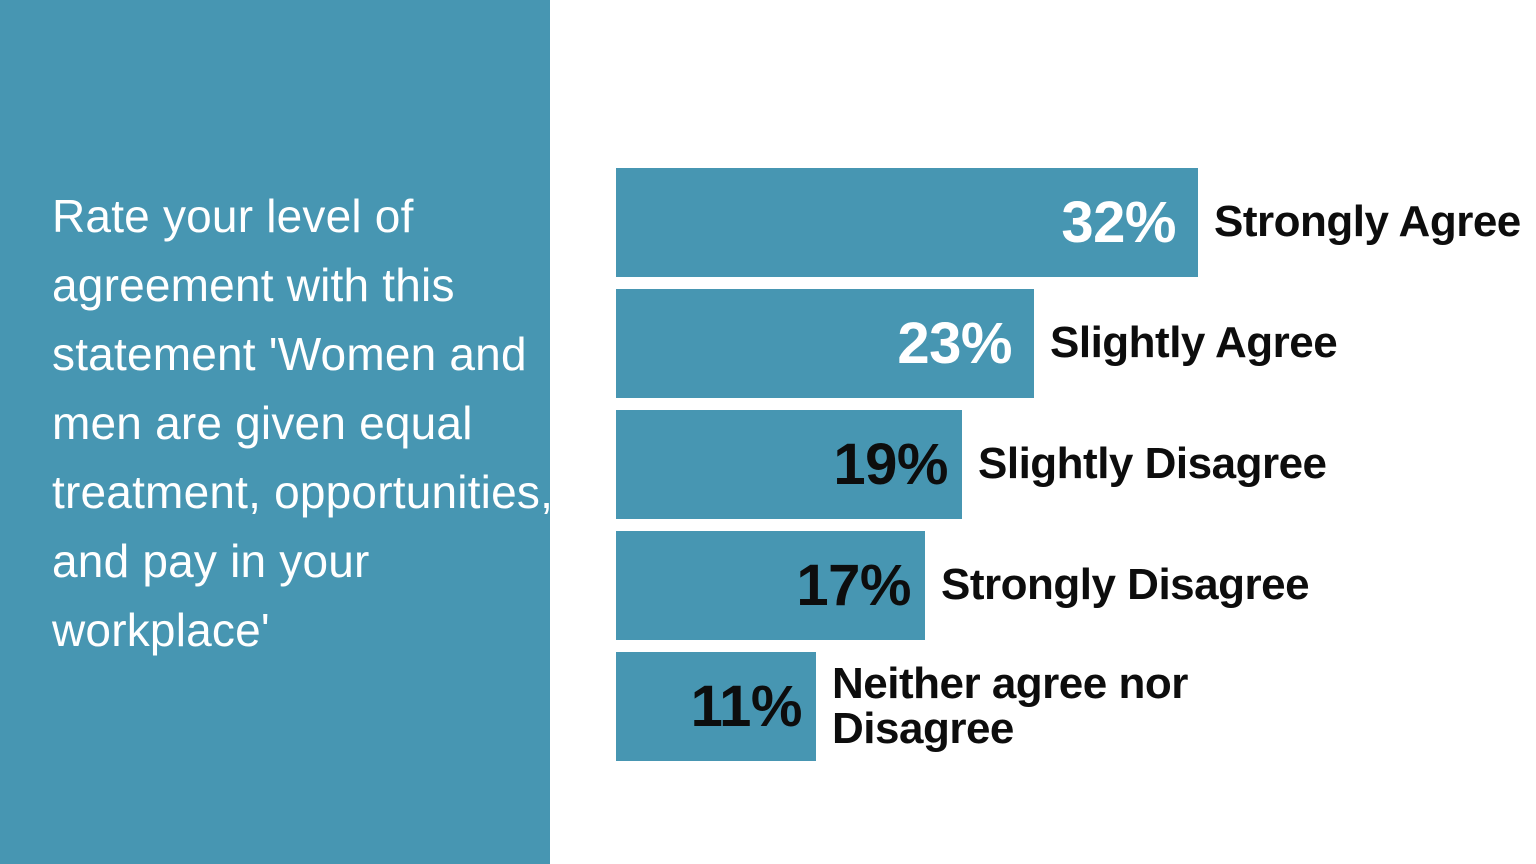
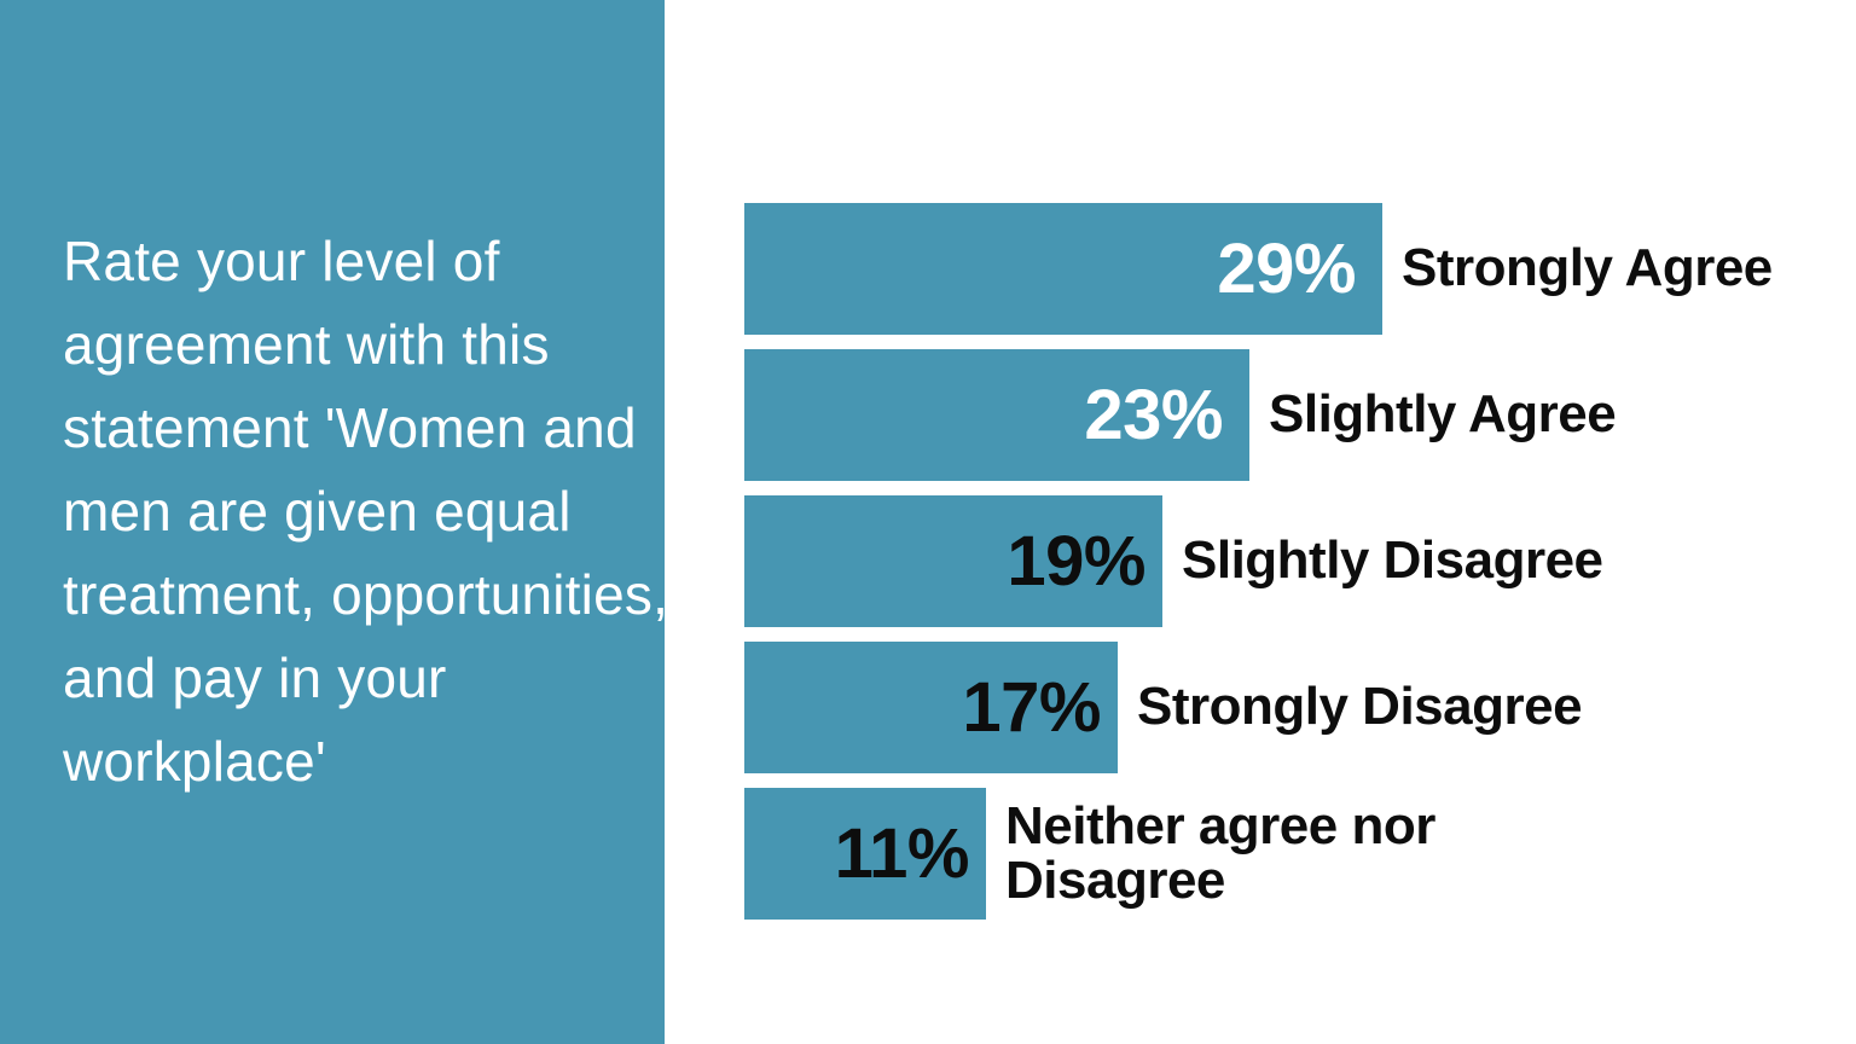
Strongly Agree: 32% -> 29%
